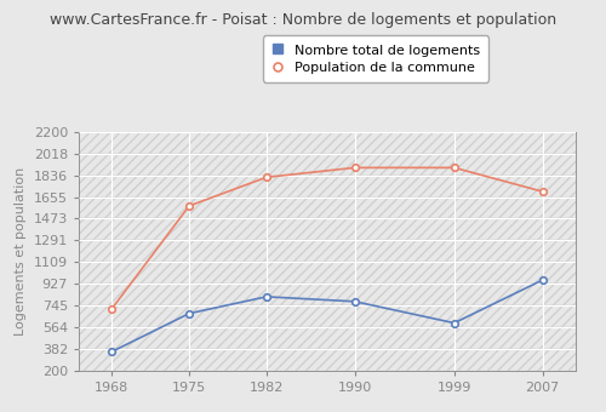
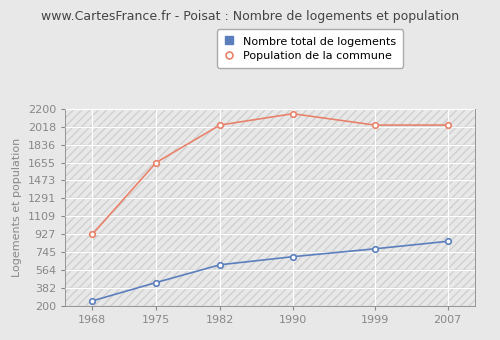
Nombre total de logements/1968: 360 -> 250
Population de la commune/1968: 720 -> 930
Nombre total de logements/1975: 680 -> 440
Population de la commune/1975: 1580 -> 1660
Nombre total de logements/1982: 820 -> 620
Population de la commune/1982: 1820 -> 2040
Nombre total de logements/1990: 780 -> 700
Population de la commune/1990: 1900 -> 2150
Nombre total de logements/1999: 600 -> 780
Population de la commune/1999: 1900 -> 2040
Nombre total de logements/2007: 960 -> 860
Population de la commune/2007: 1700 -> 2040
